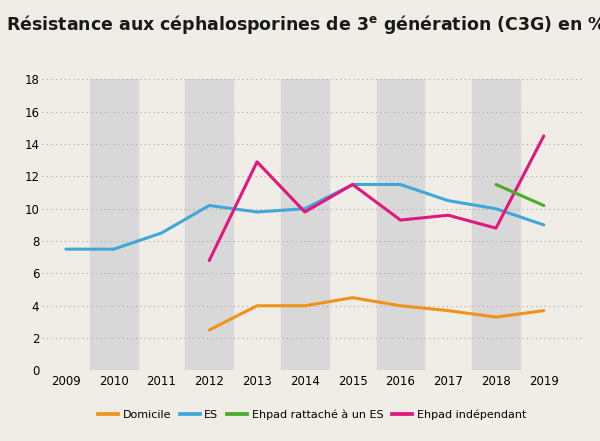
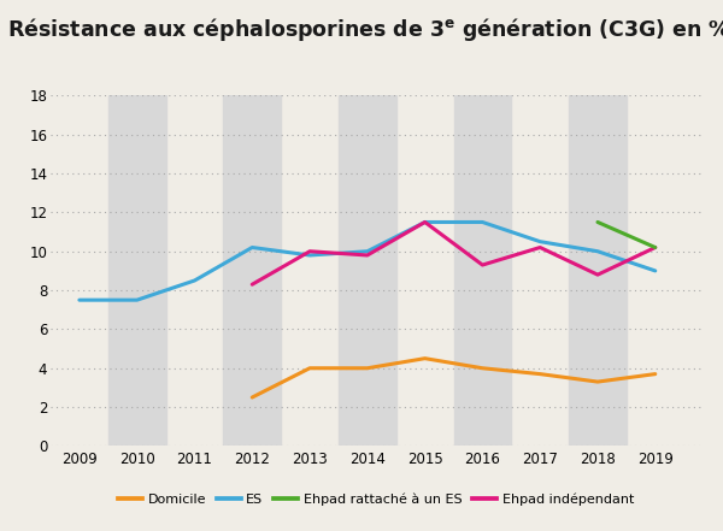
Ehpad indépendant/2012: 6.8 -> 8.3
Ehpad indépendant/2013: 12.9 -> 10.0
Ehpad indépendant/2017: 9.6 -> 10.2
Ehpad indépendant/2019: 14.5 -> 10.2
